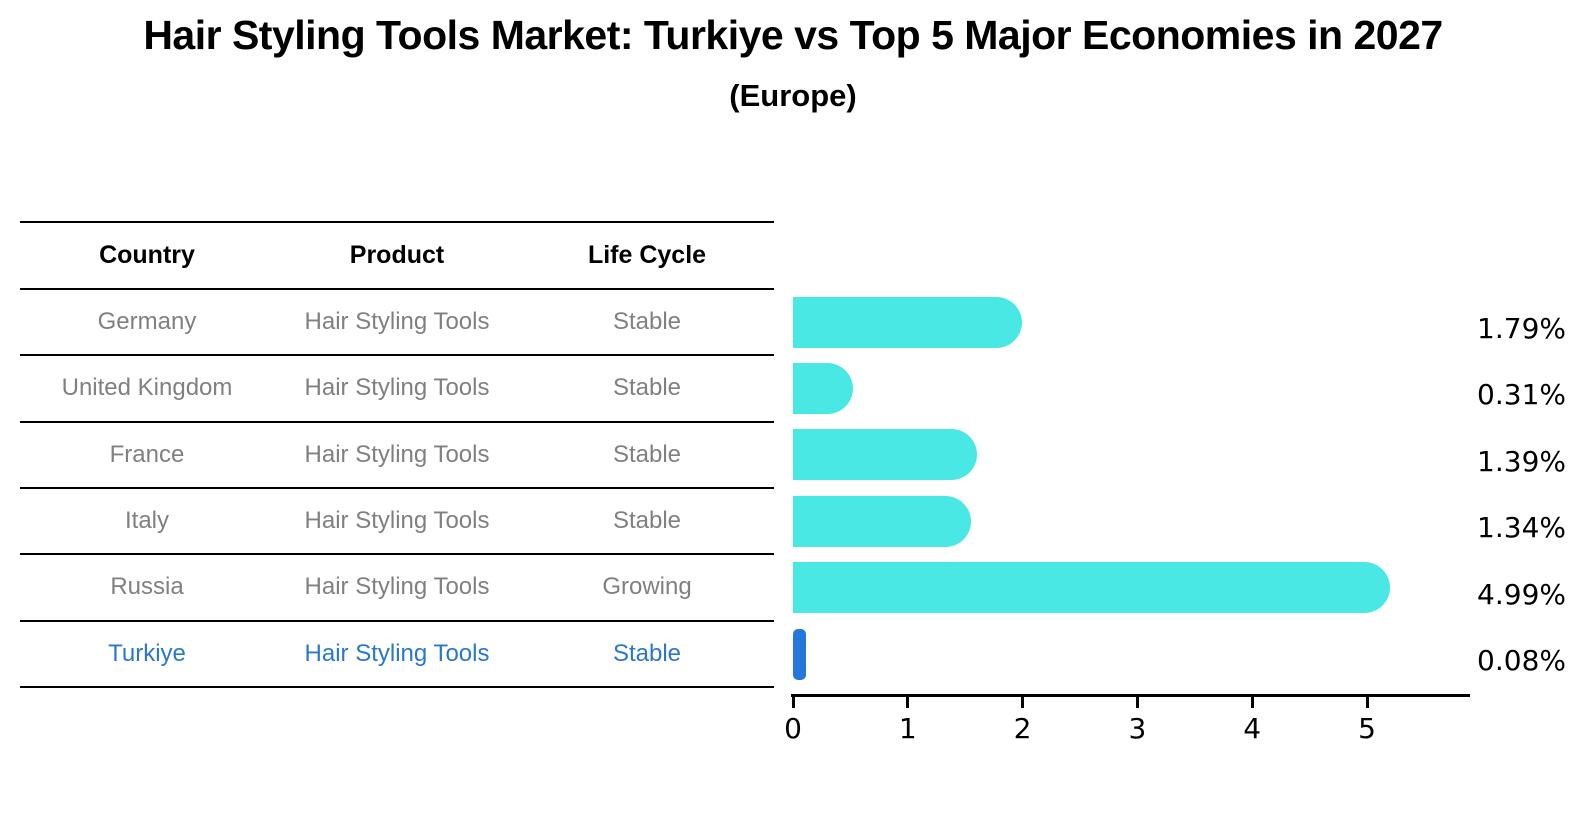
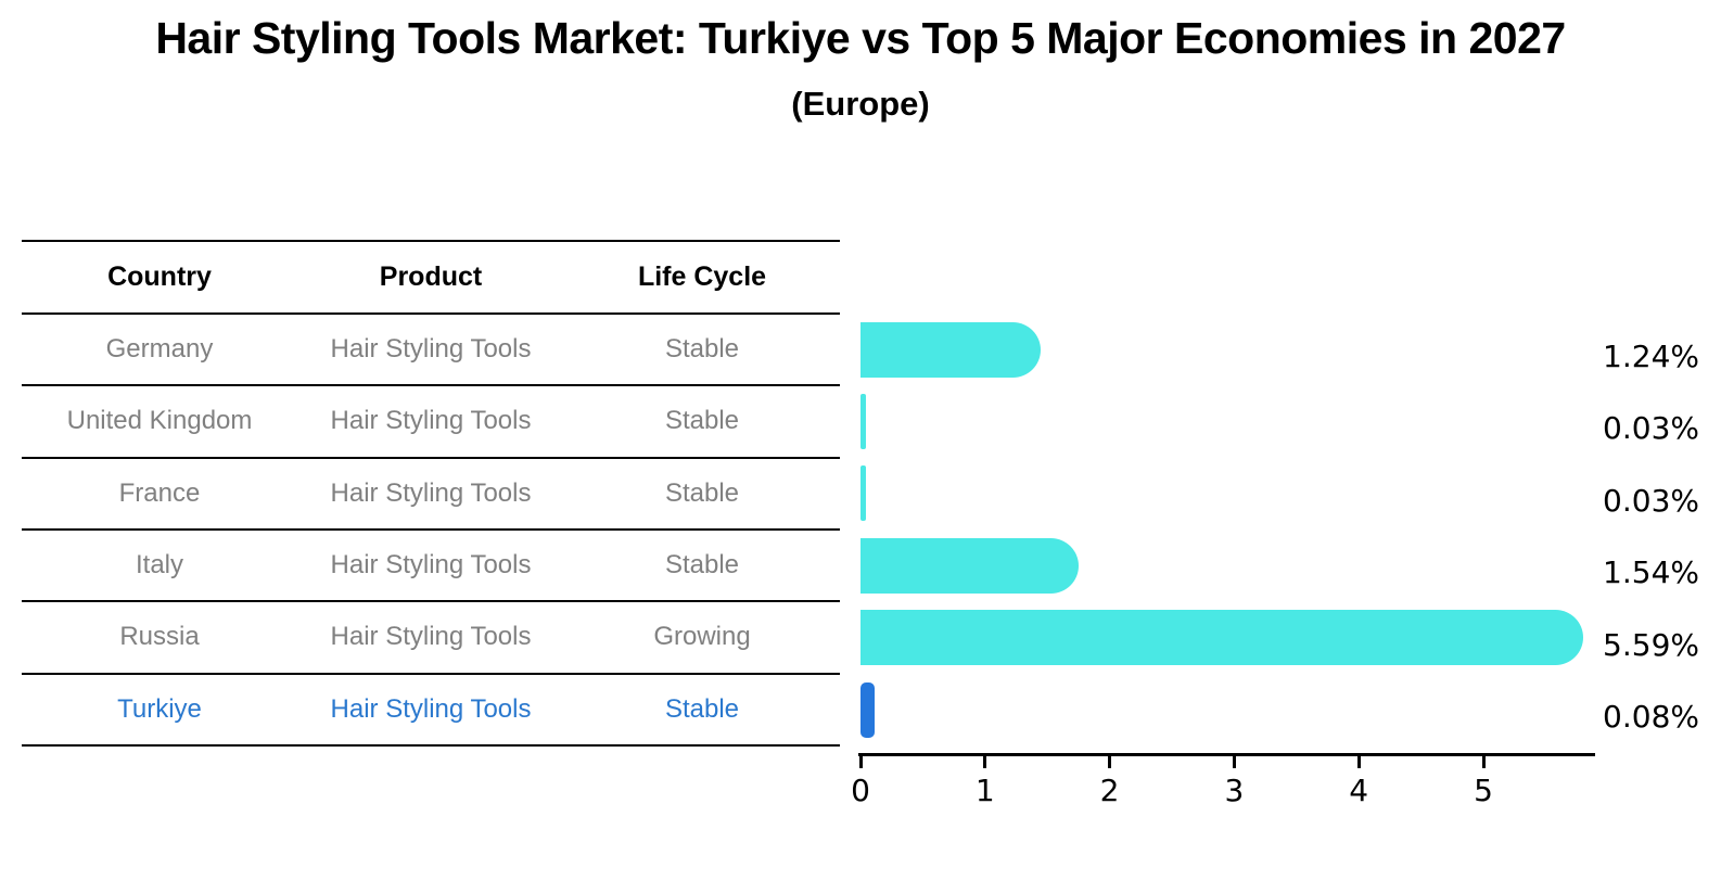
Germany: 1.79% -> 1.24%
United Kingdom: 0.31% -> 0.03%
France: 1.39% -> 0.03%
Italy: 1.34% -> 1.54%
Russia: 4.99% -> 5.59%
